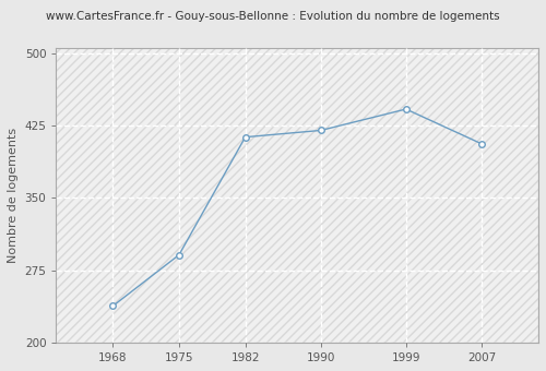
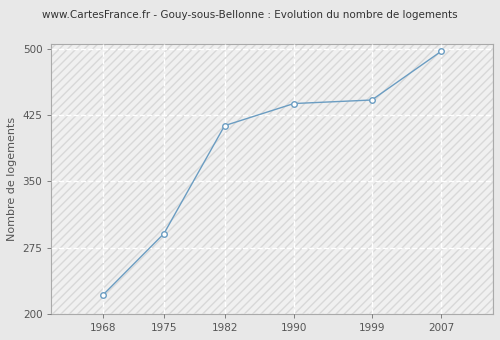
1968: 238 -> 222
1990: 420 -> 438
2007: 406 -> 497
